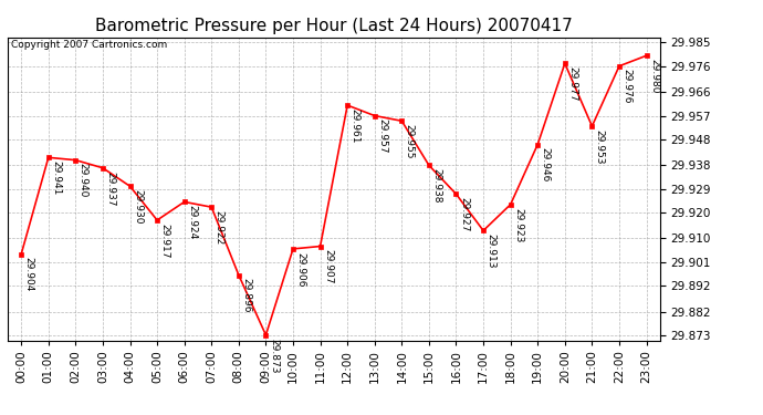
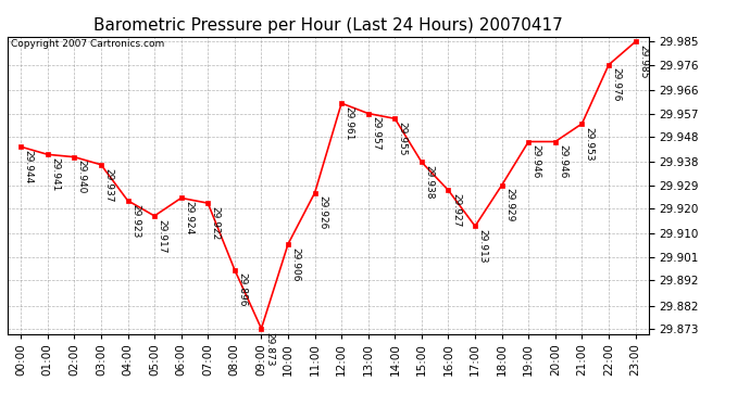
00:00: 29.904 -> 29.944
04:00: 29.930 -> 29.923
11:00: 29.907 -> 29.926
18:00: 29.923 -> 29.929
20:00: 29.977 -> 29.946
23:00: 29.980 -> 29.985
